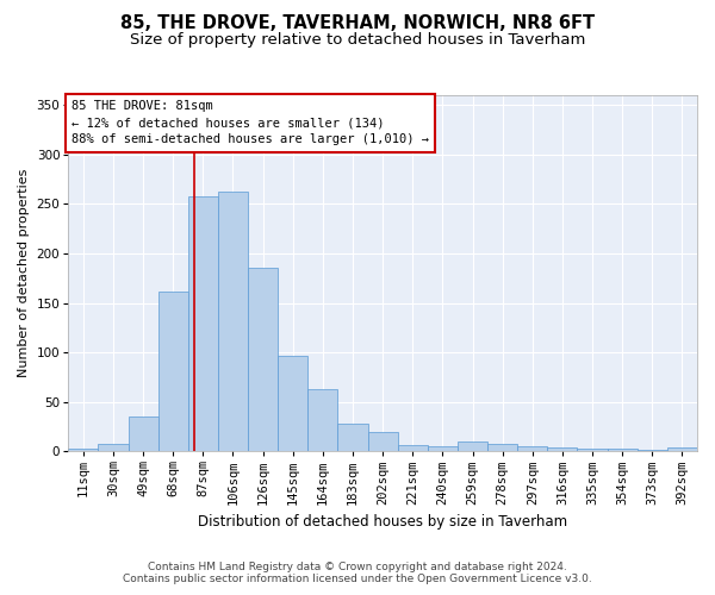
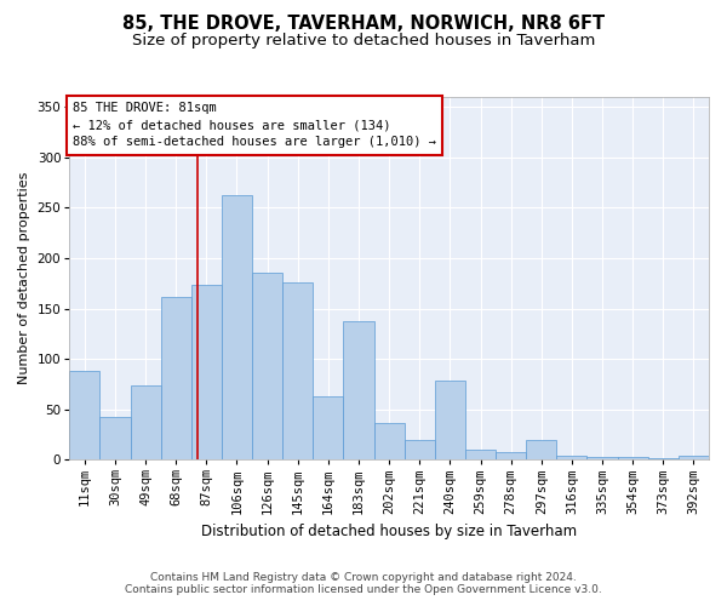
11sqm: 3 -> 88
30sqm: 8 -> 42
49sqm: 35 -> 74
87sqm: 258 -> 174
145sqm: 96 -> 176
183sqm: 28 -> 138
202sqm: 20 -> 36
221sqm: 6 -> 20
240sqm: 5 -> 78
297sqm: 5 -> 20
